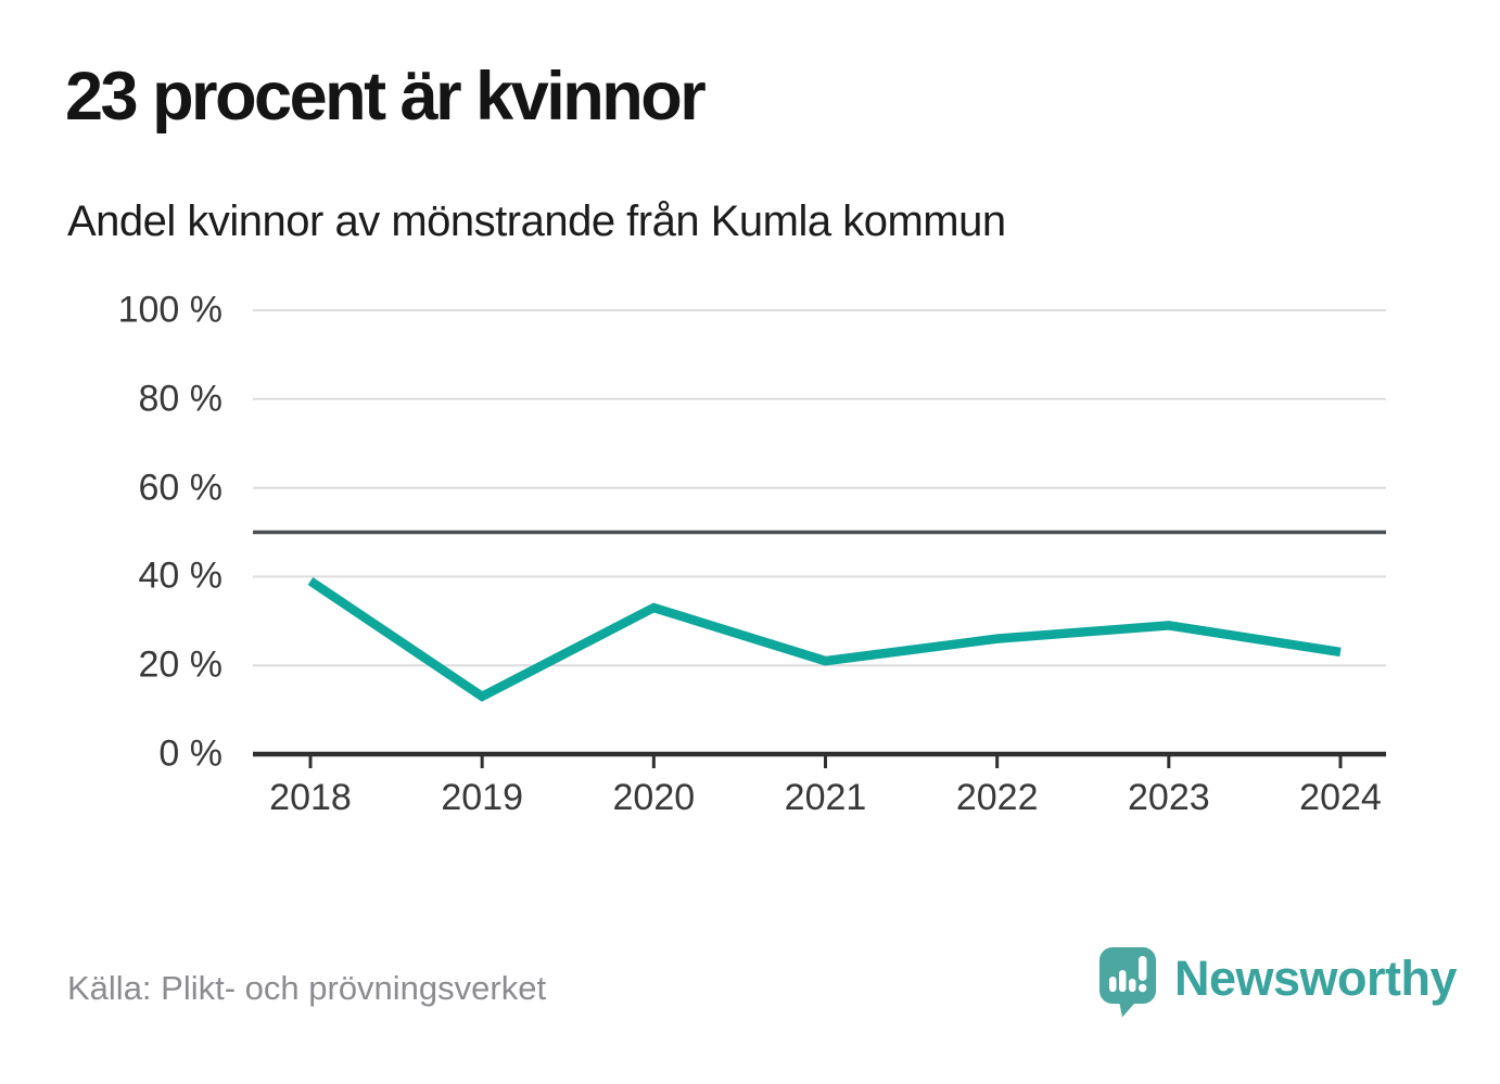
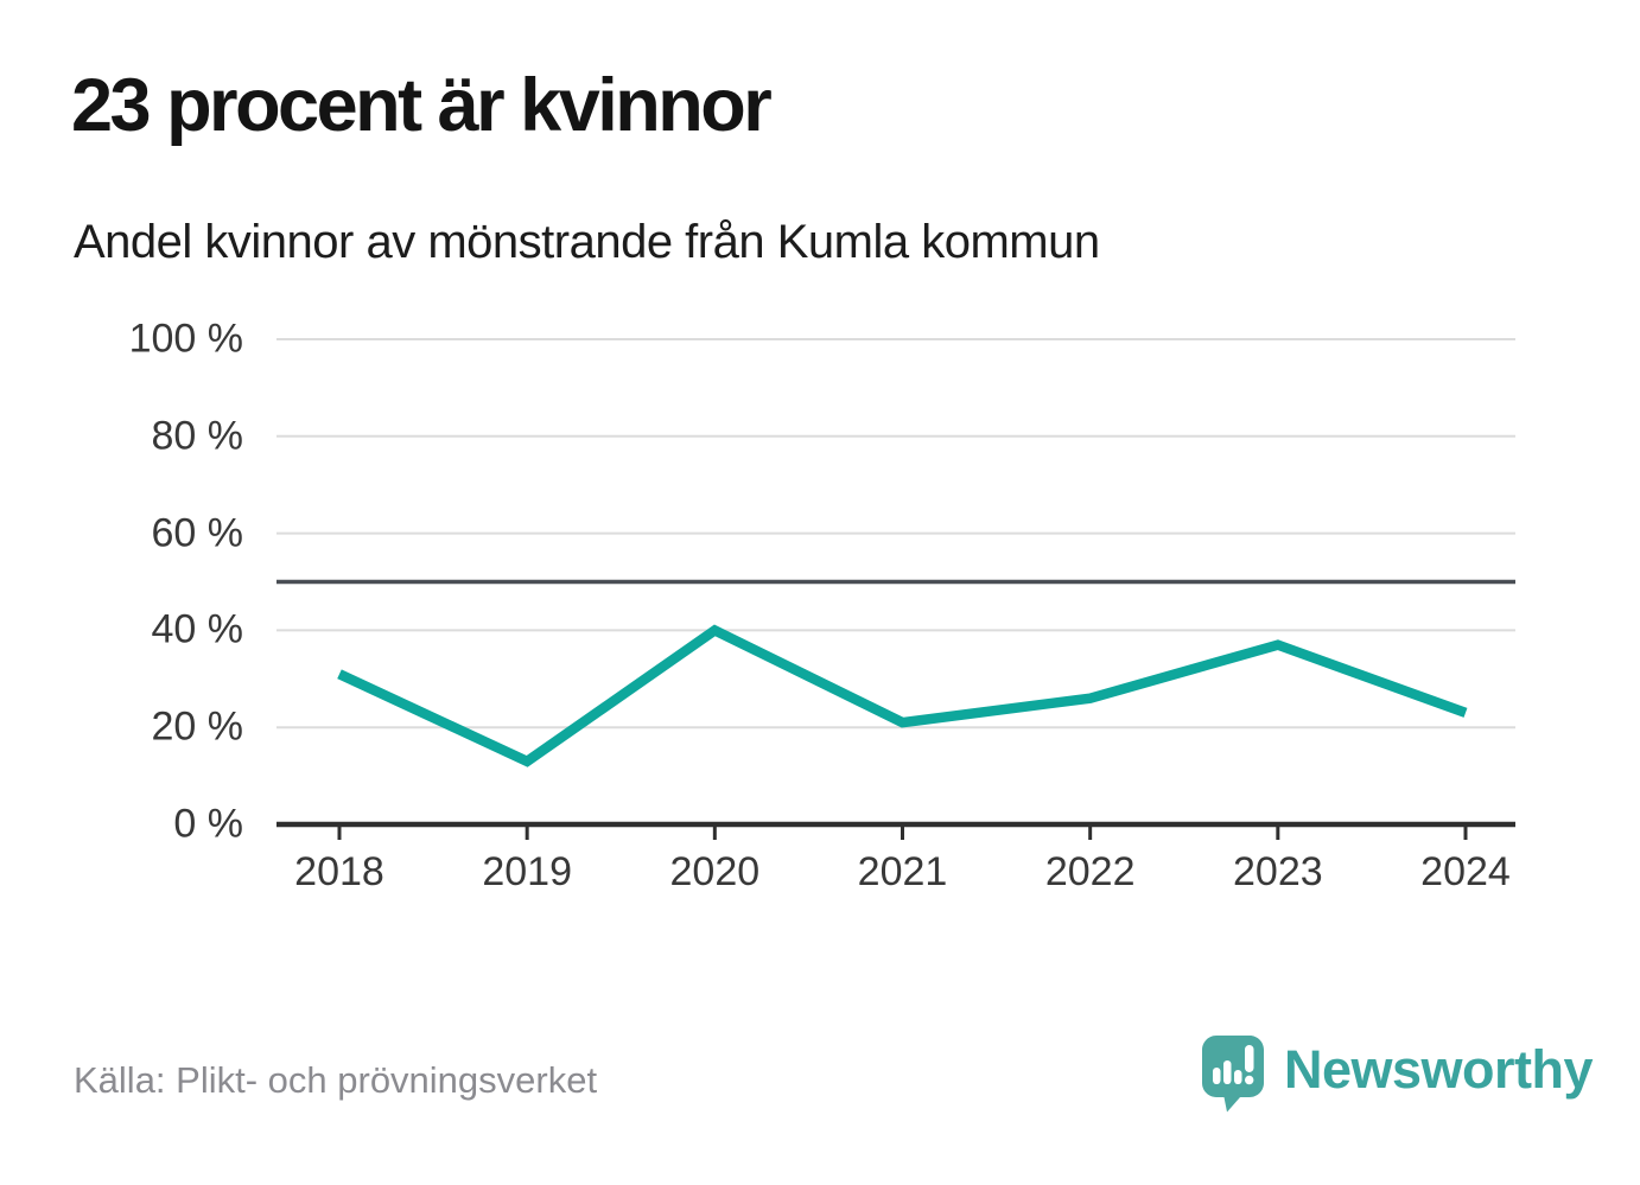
2018: 39% -> 31%
2020: 33% -> 40%
2023: 29% -> 37%
